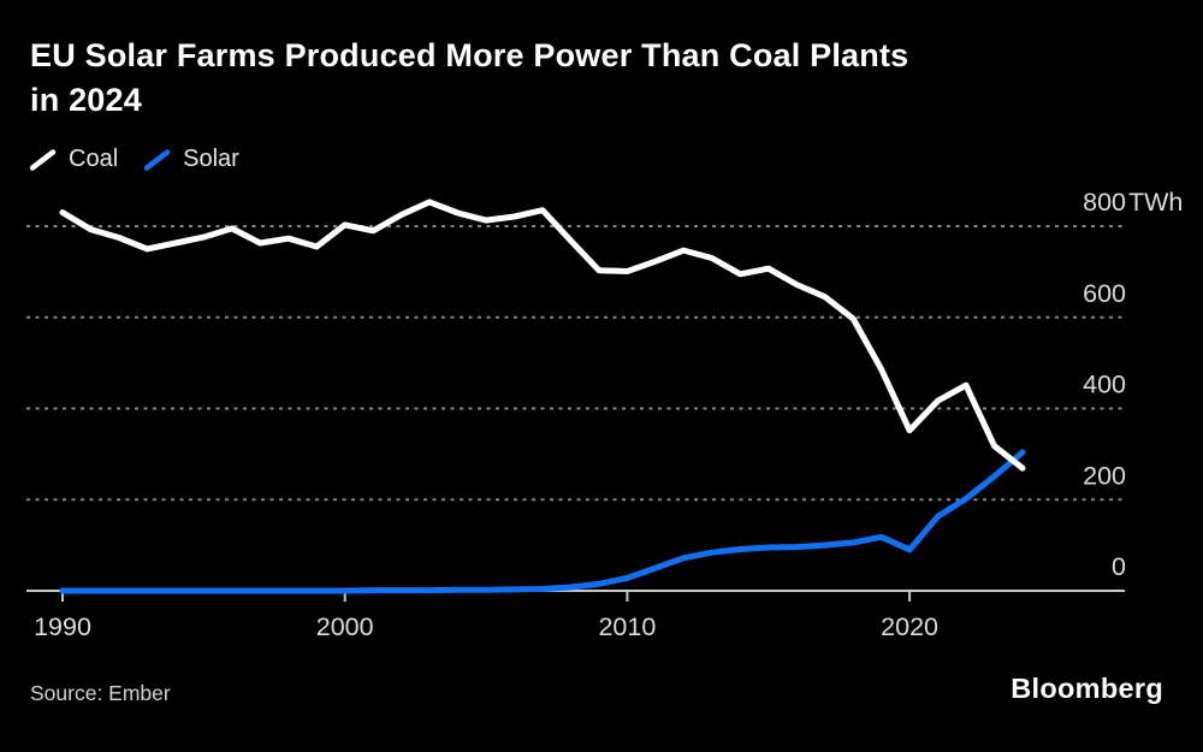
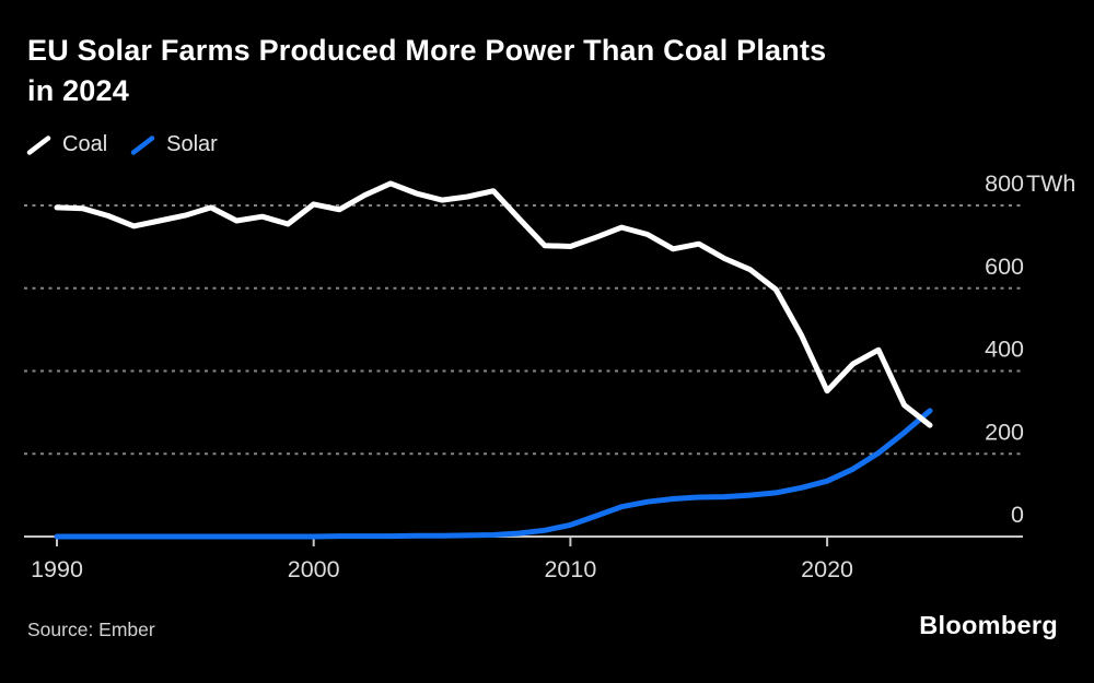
Coal/1990: 830 -> 800
Solar/2020: 90 -> 130
